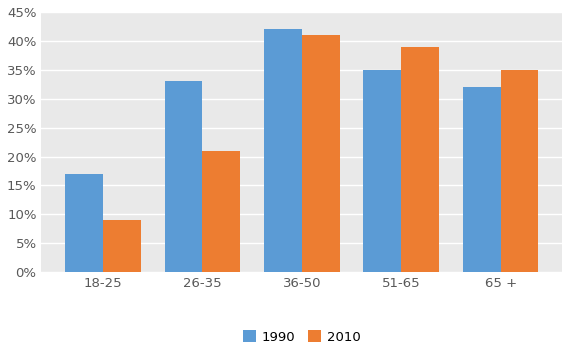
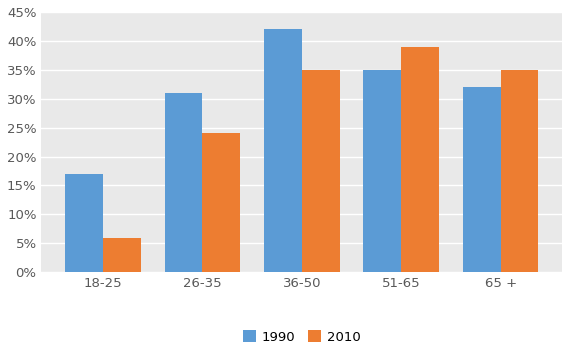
2010/18-25: 9% -> 6%
1990/26-35: 33% -> 31%
2010/26-35: 21% -> 24%
2010/36-50: 41% -> 35%
